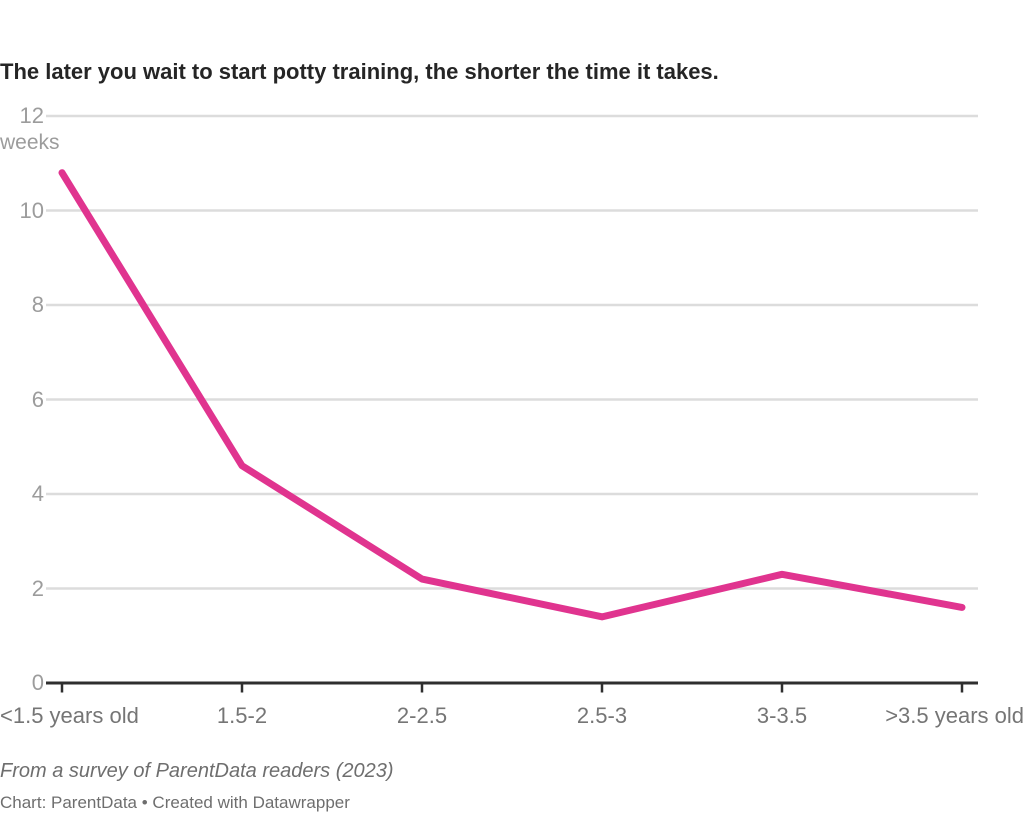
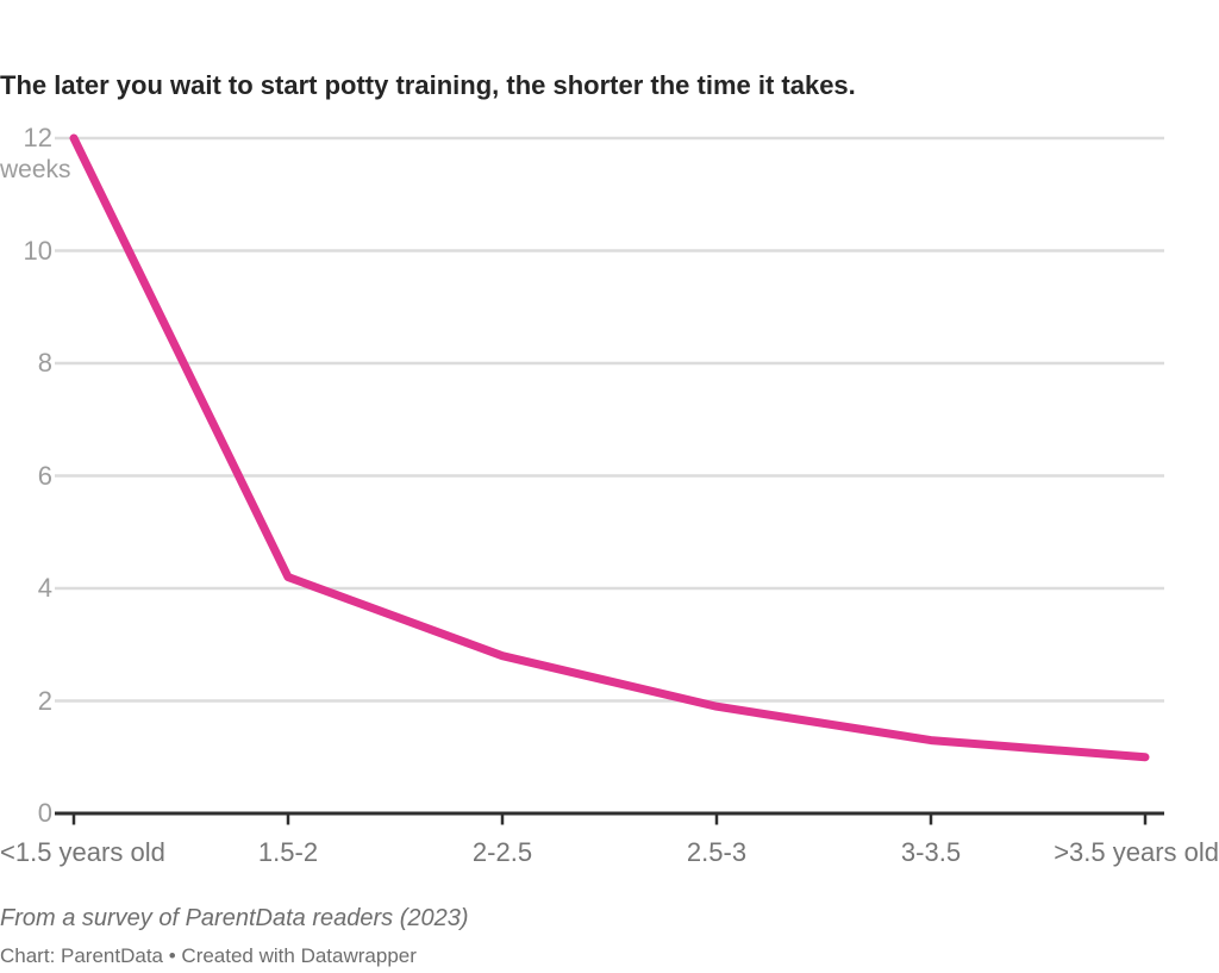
<1.5 years old: 10.8 -> 12.0
1.5-2: 4.6 -> 4.2
2-2.5: 2.2 -> 2.8
2.5-3: 1.4 -> 1.9
3-3.5: 2.3 -> 1.3
>3.5 years old: 1.6 -> 1.0
